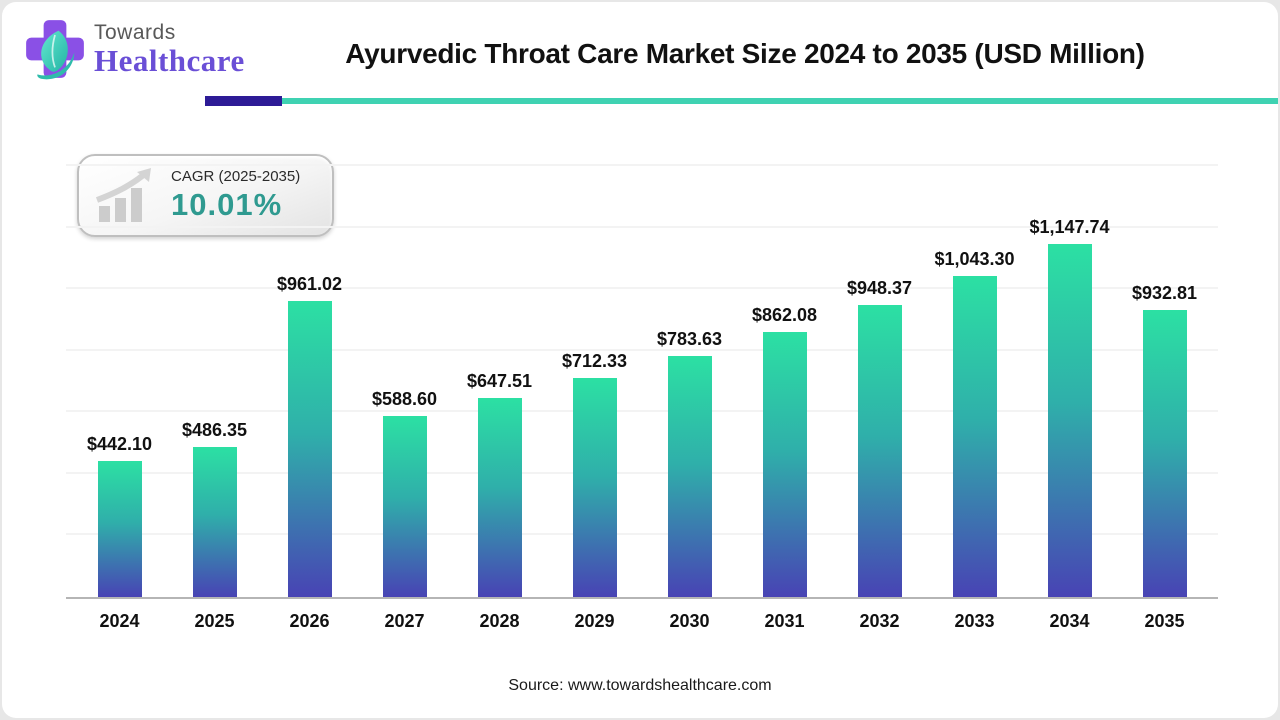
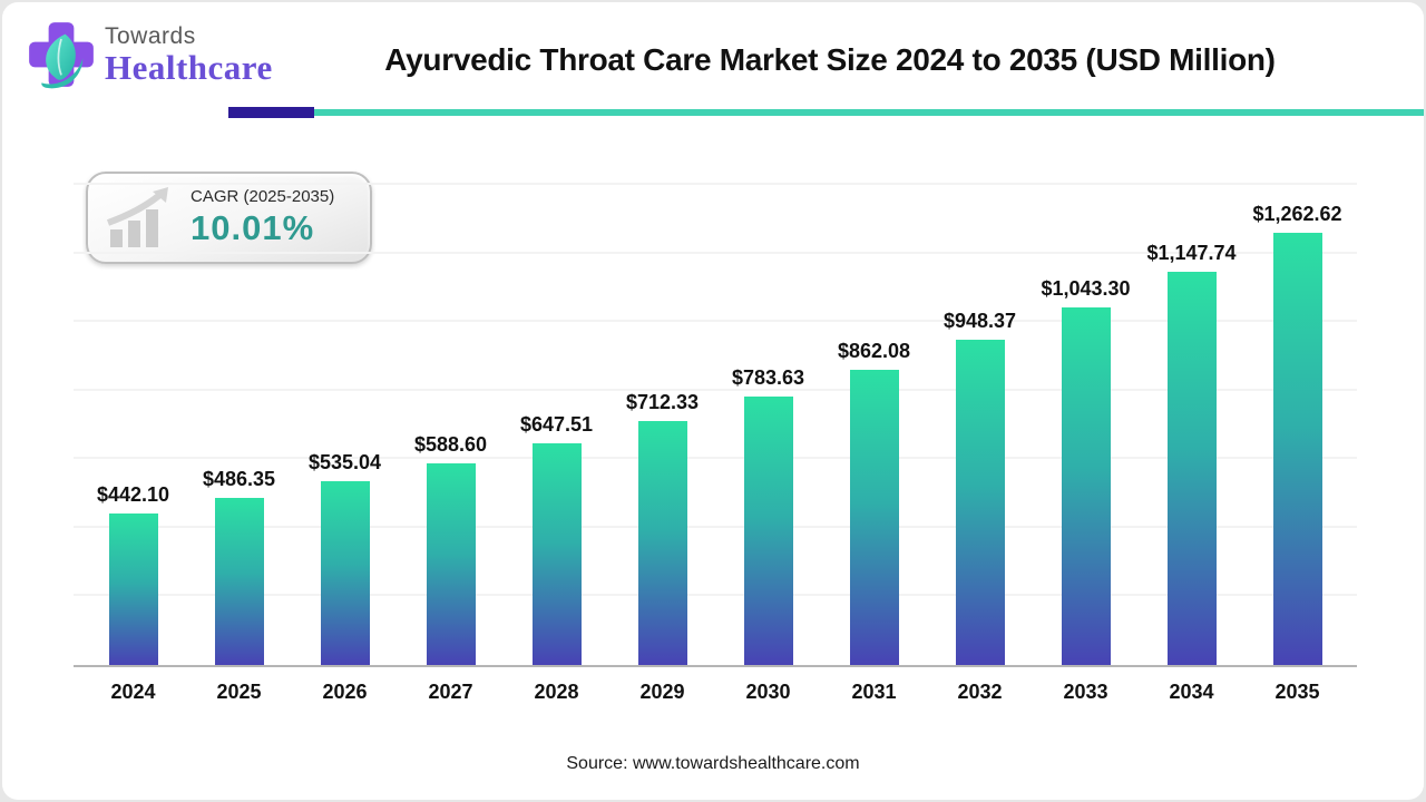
2026: $961.02 -> $535.04
2035: $932.81 -> $1,262.62
